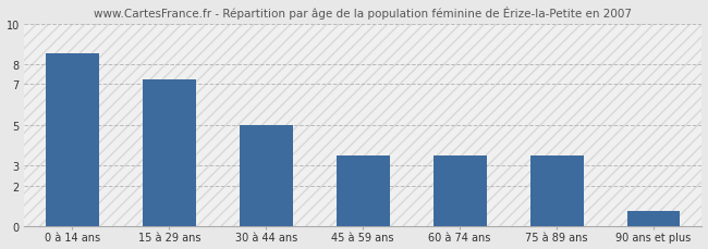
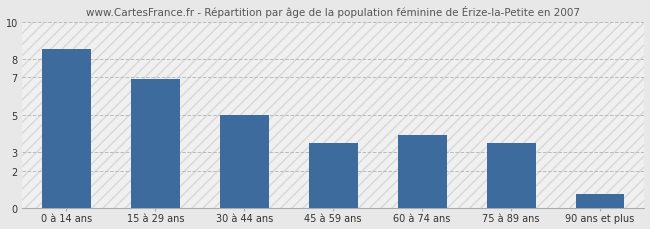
15 à 29 ans: 7.2 -> 6.9
60 à 74 ans: 3.5 -> 3.9
